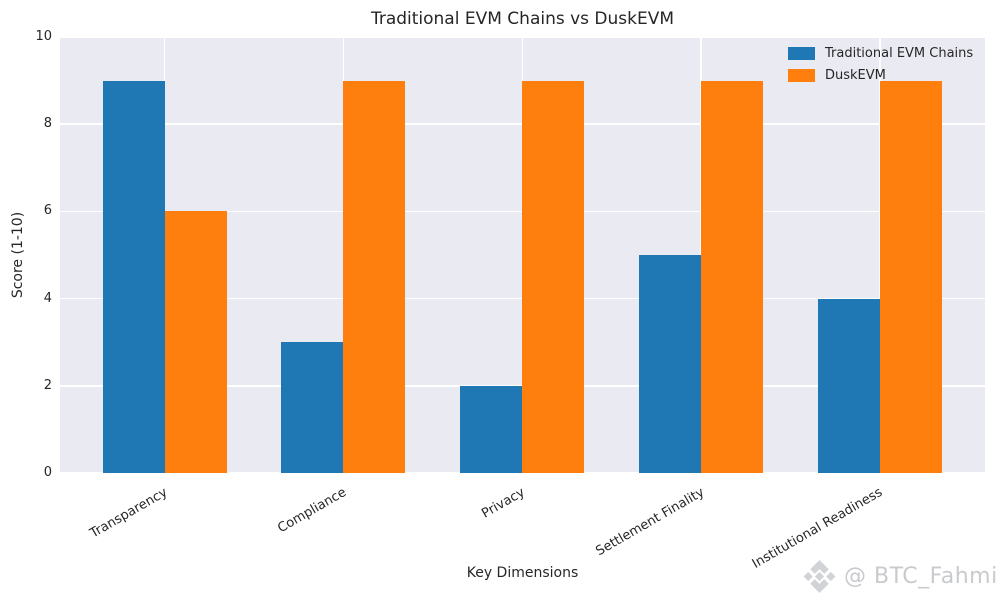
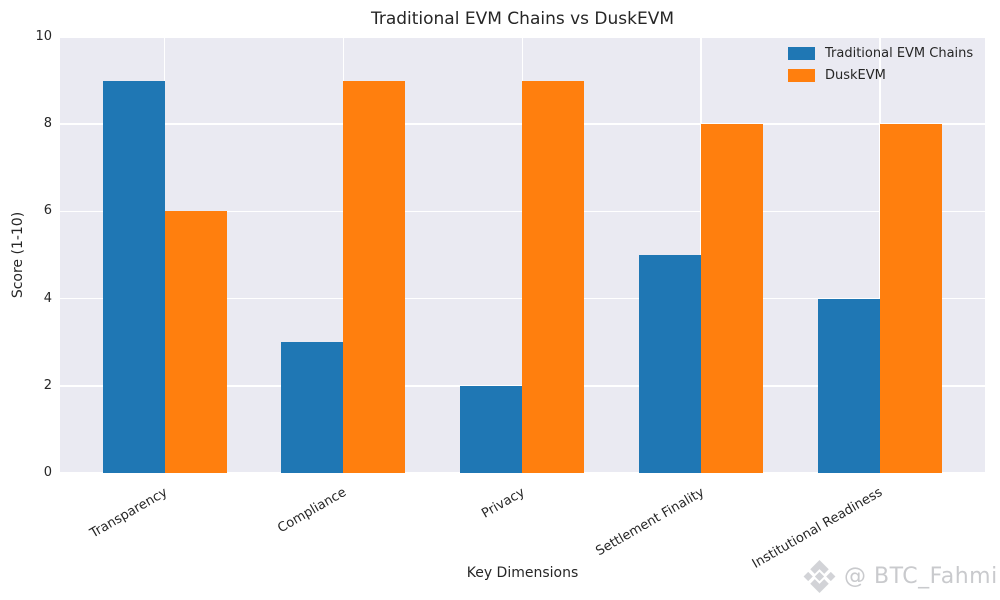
DuskEVM/Settlement Finality: 9 -> 8
DuskEVM/Institutional Readiness: 9 -> 8
